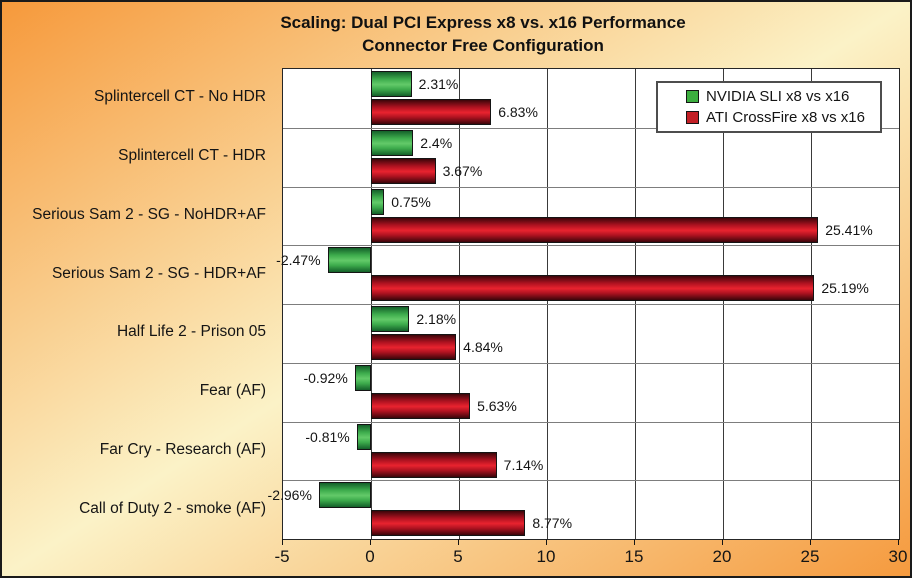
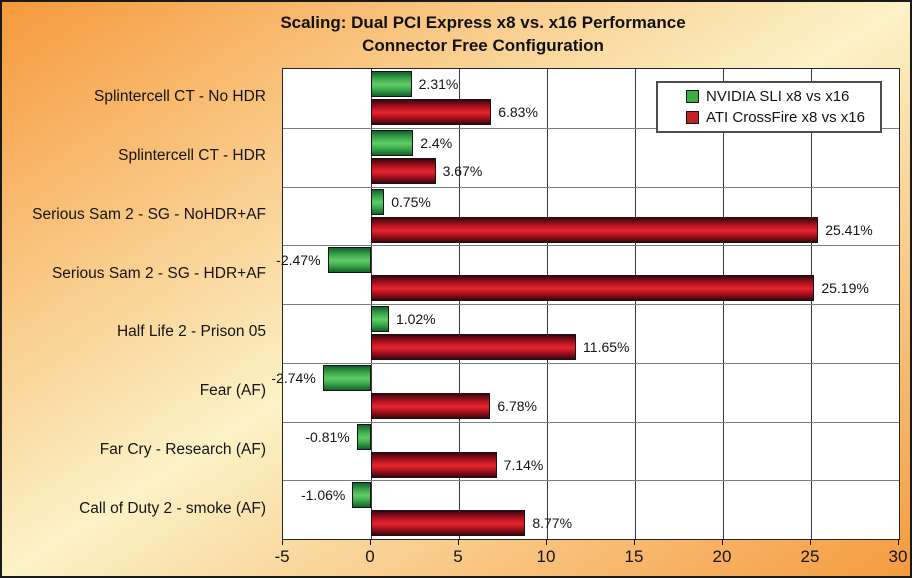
NVIDIA SLI x8 vs x16/Half Life 2 - Prison 05: 2.18% -> 1.02%
ATI CrossFire x8 vs x16/Half Life 2 - Prison 05: 4.84% -> 11.65%
NVIDIA SLI x8 vs x16/Fear (AF): -0.92% -> -2.74%
ATI CrossFire x8 vs x16/Fear (AF): 5.63% -> 6.78%
NVIDIA SLI x8 vs x16/Call of Duty 2 - smoke (AF): -2.96% -> -1.06%
